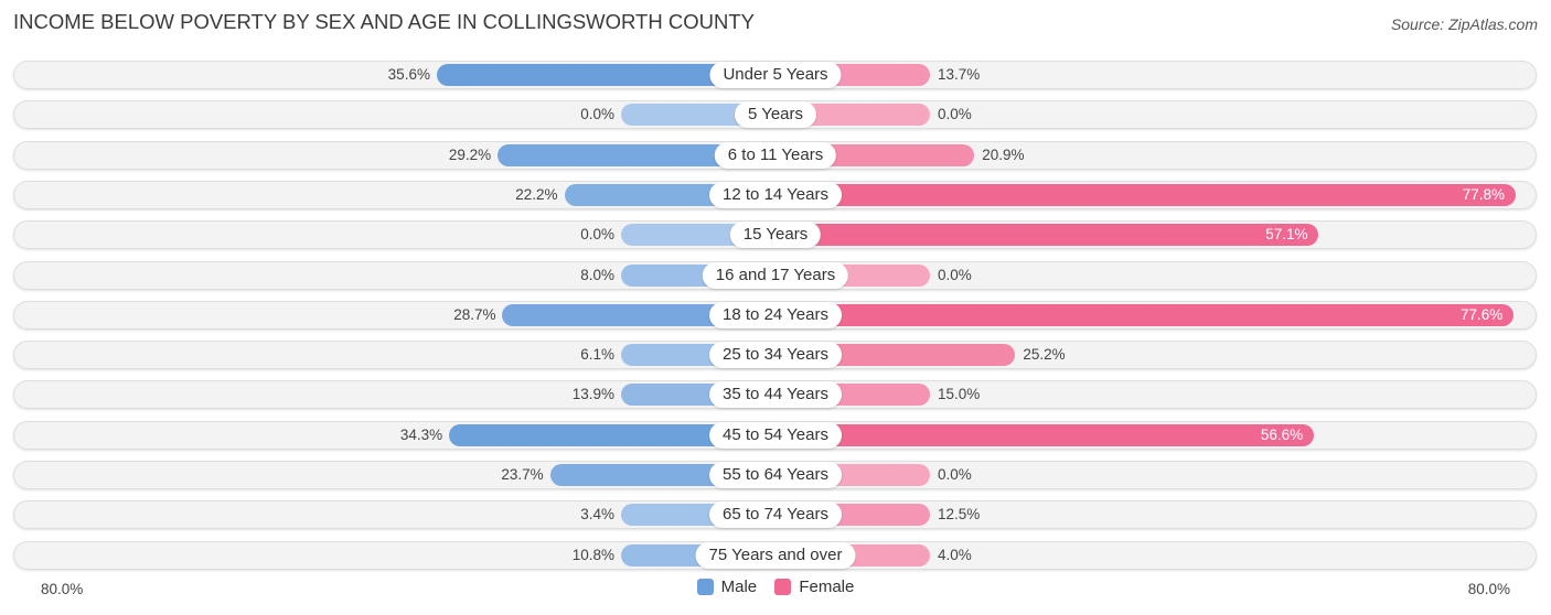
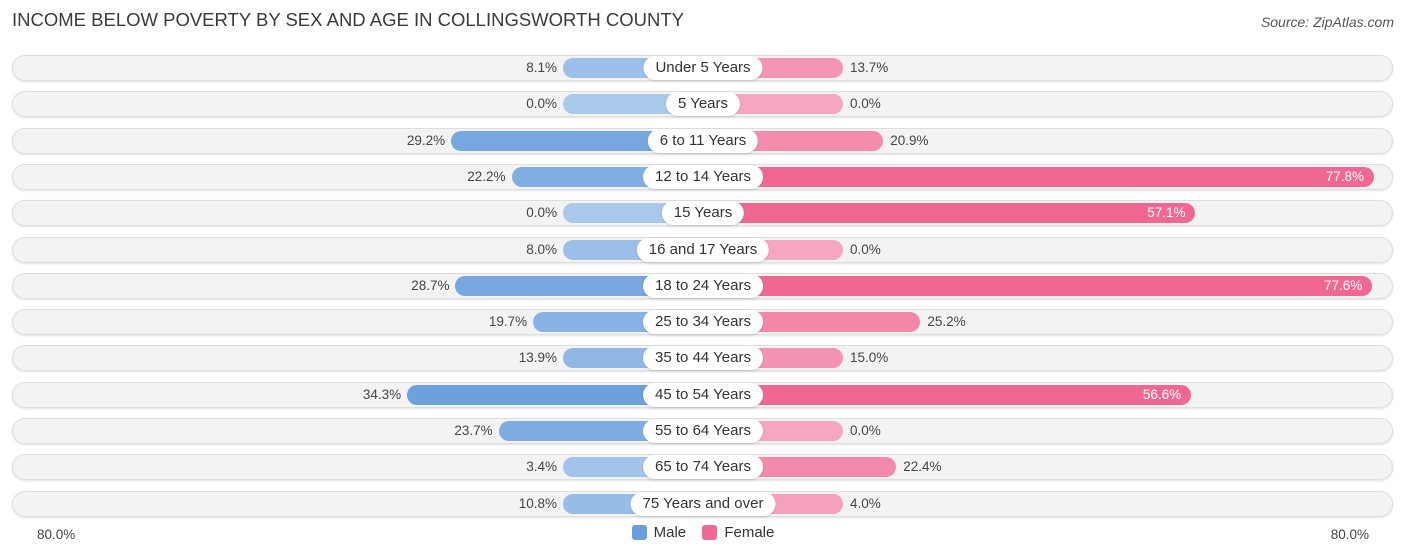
Male/Under 5 Years: 35.6% -> 8.1%
Male/25 to 34 Years: 6.1% -> 19.7%
Female/65 to 74 Years: 12.5% -> 22.4%
